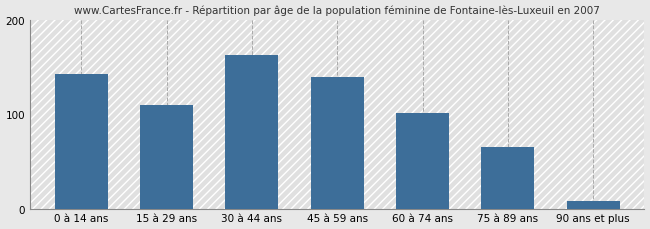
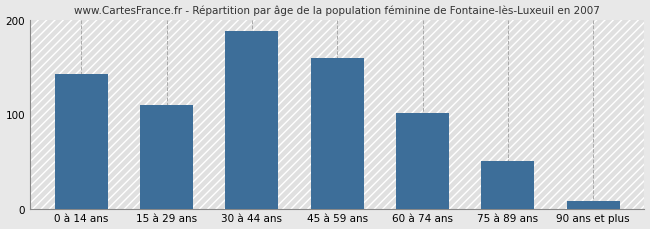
30 à 44 ans: 163 -> 188
45 à 59 ans: 140 -> 160
75 à 89 ans: 65 -> 50
